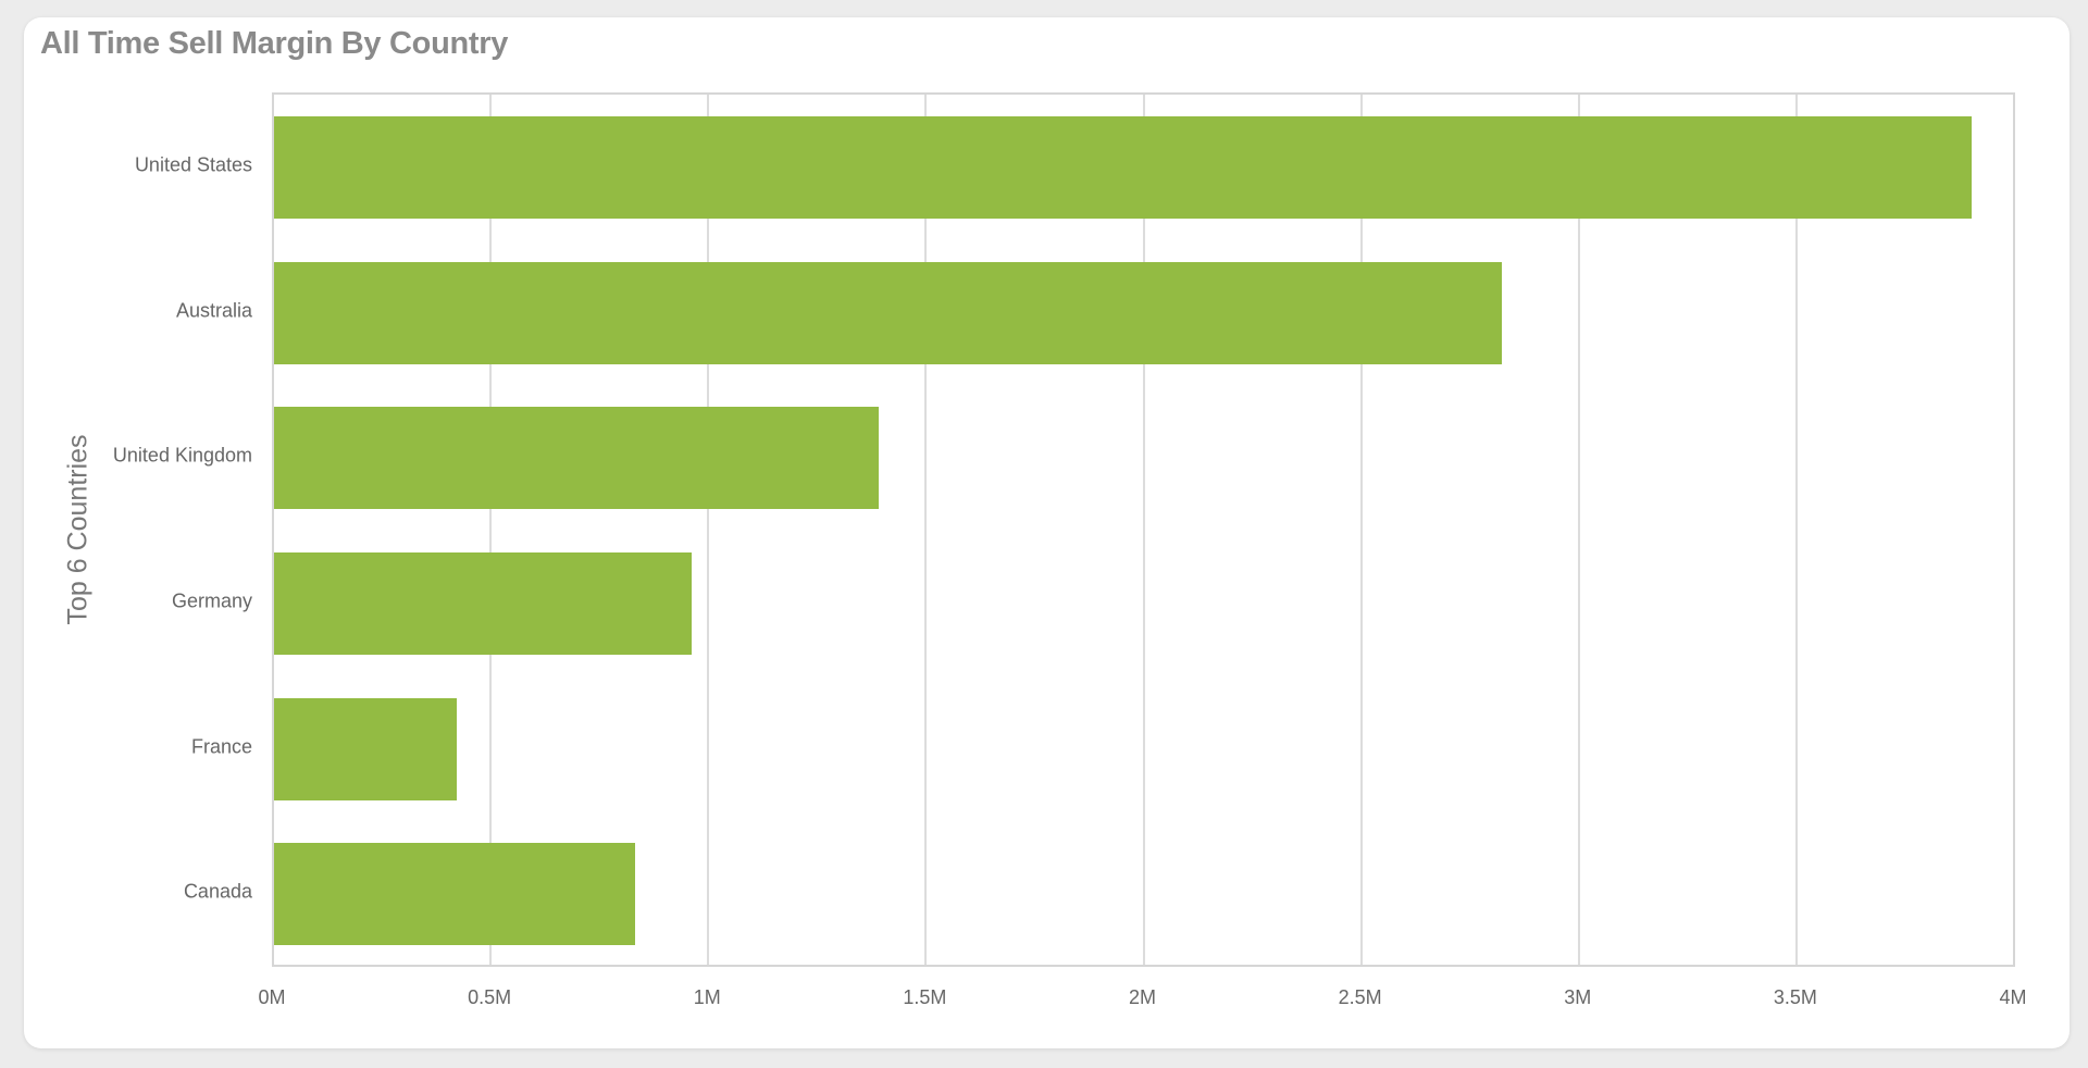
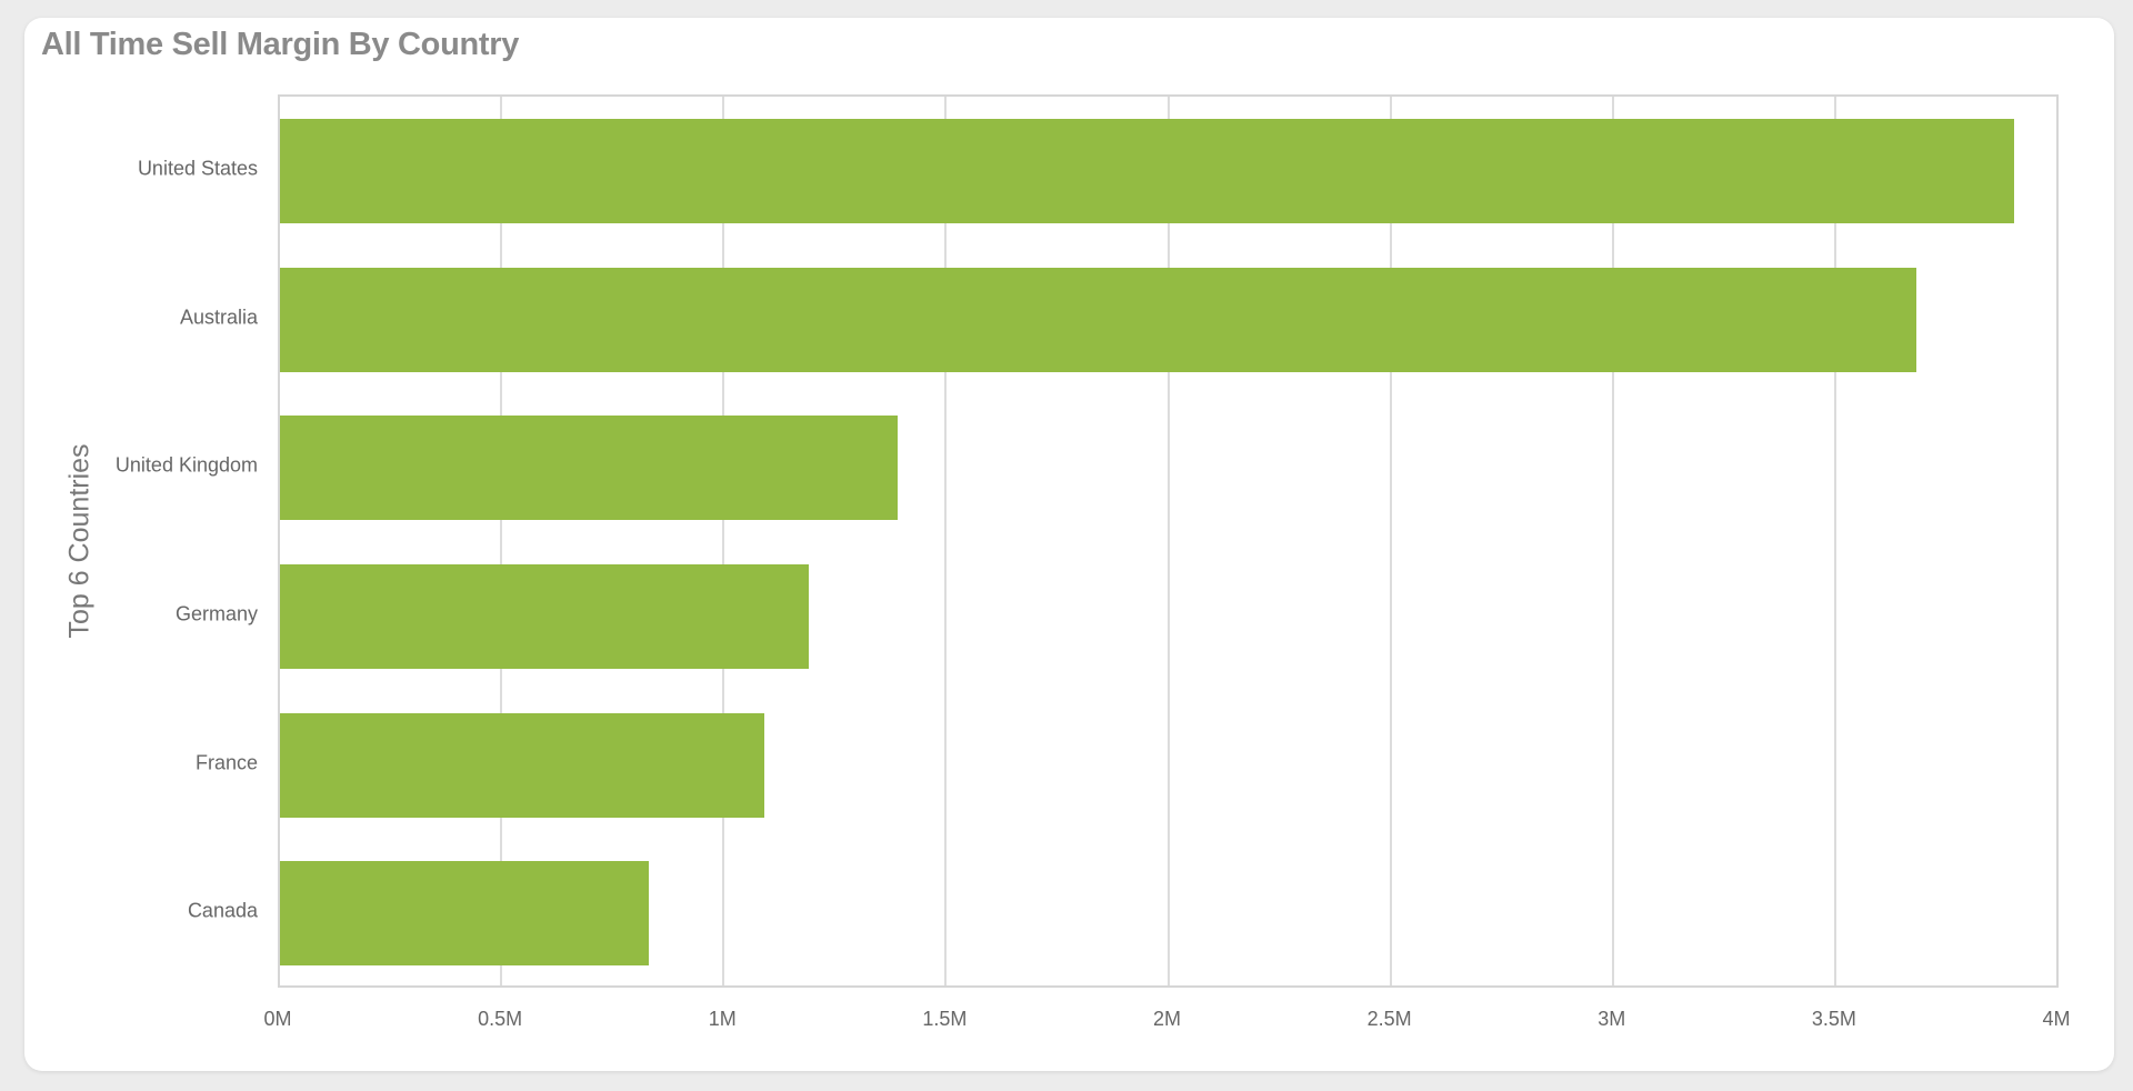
Australia: 2.82M -> 3.68M
Germany: 0.96M -> 1.19M
France: 0.42M -> 1.09M
